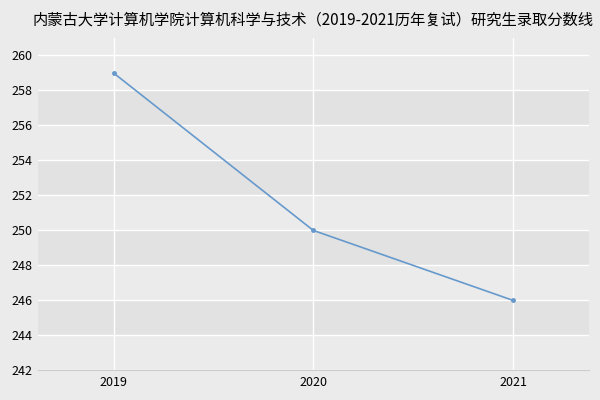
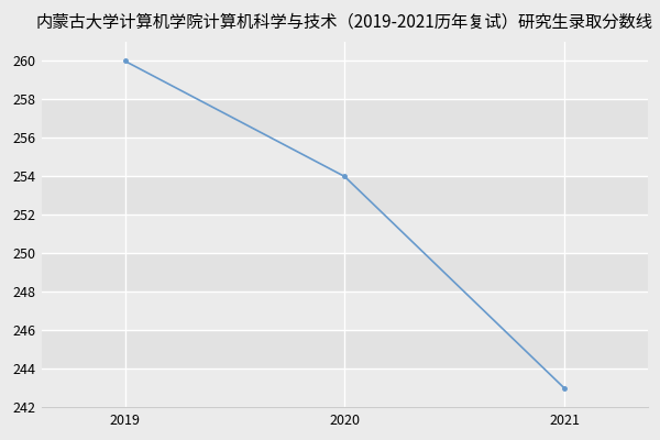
2019: 259 -> 260
2020: 250 -> 254
2021: 246 -> 243
